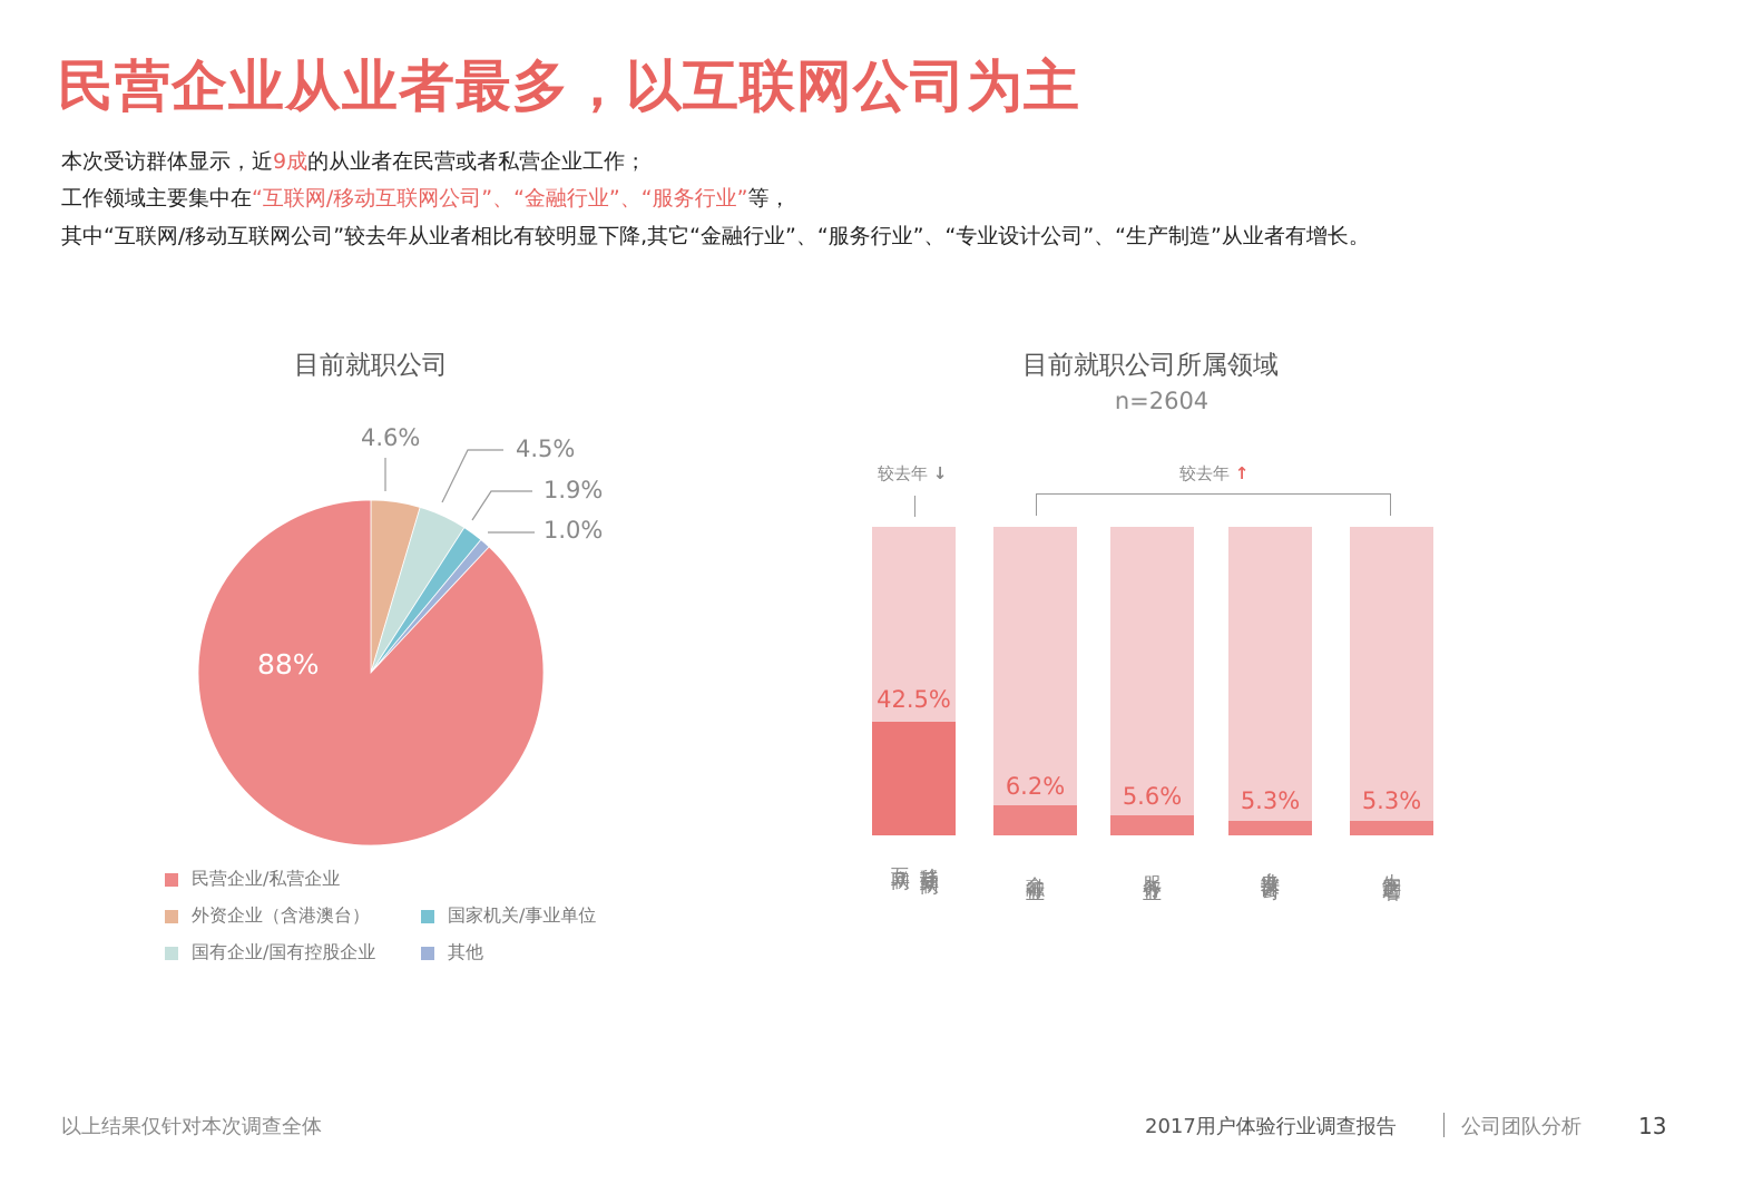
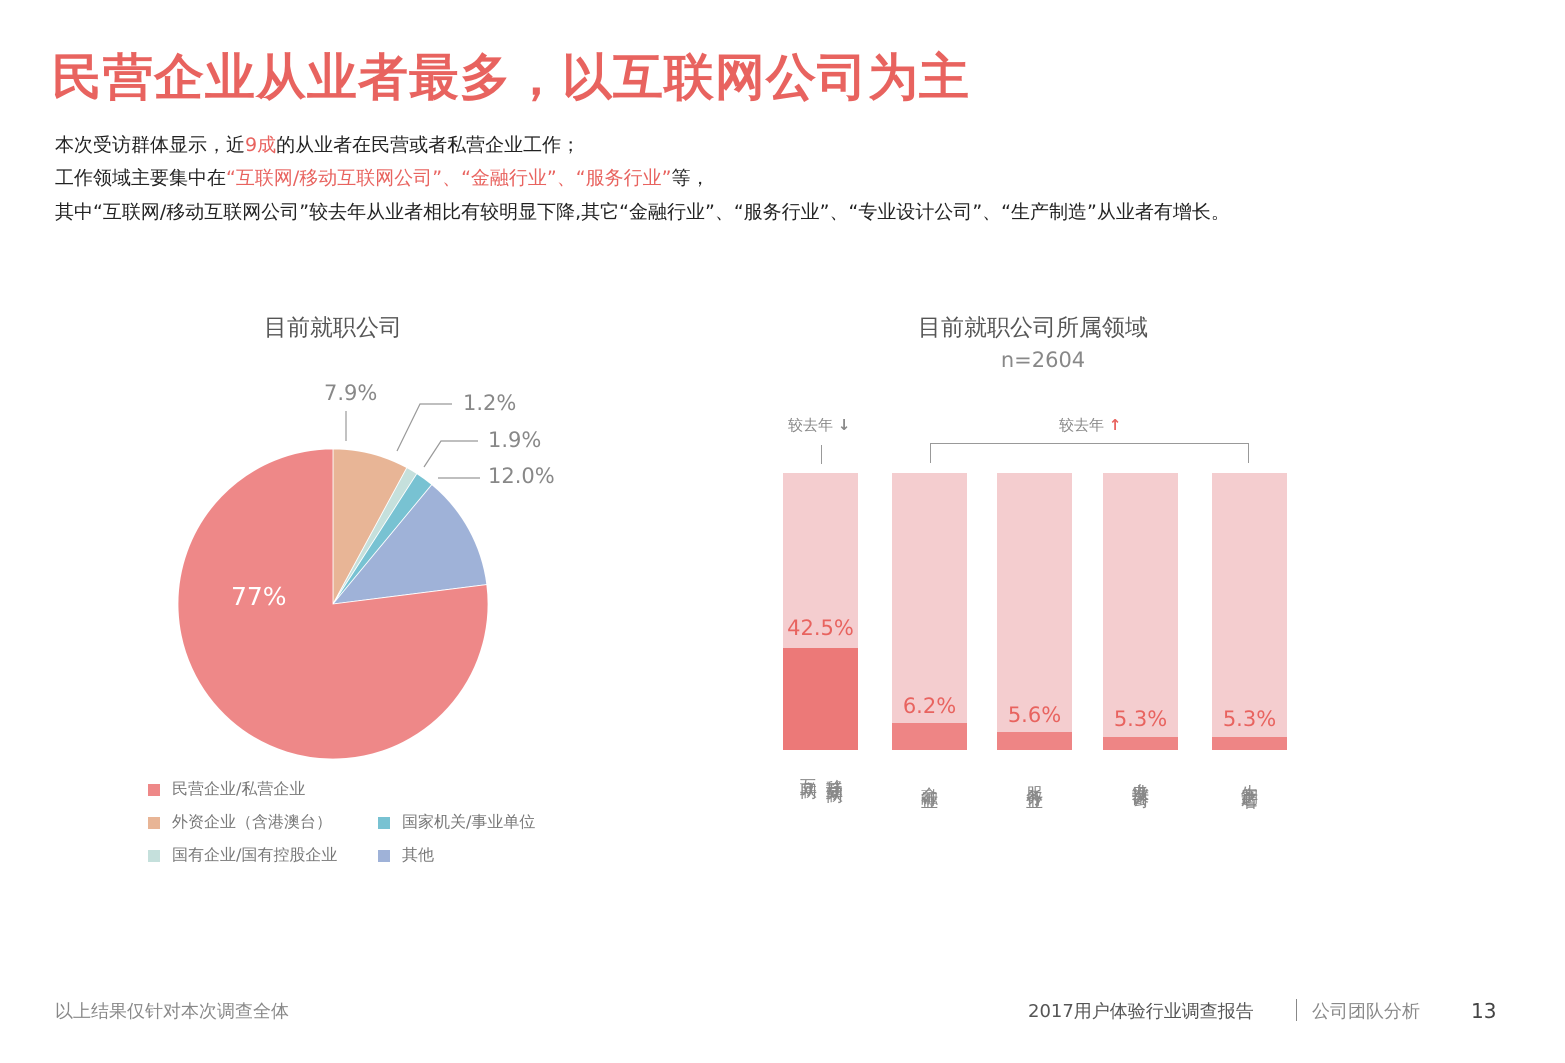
目前就职公司/外资企业（含港澳台）: 4.6% -> 7.9%
目前就职公司/国有企业/国有控股企业: 4.5% -> 1.2%
目前就职公司/其他: 1.0% -> 12.0%
目前就职公司/民营企业/私营企业: 88% -> 77%
